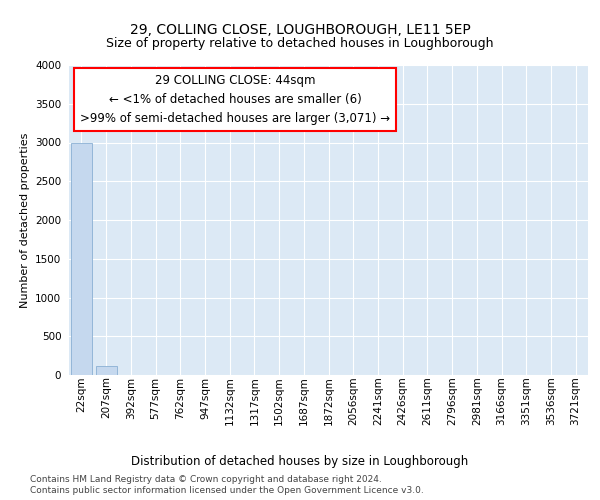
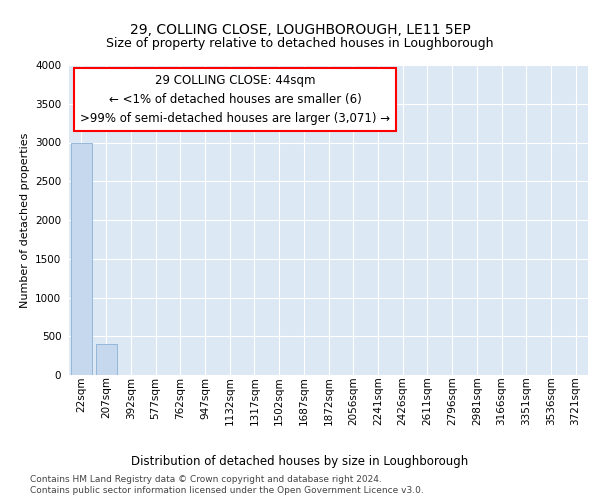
207sqm: 120 -> 400
